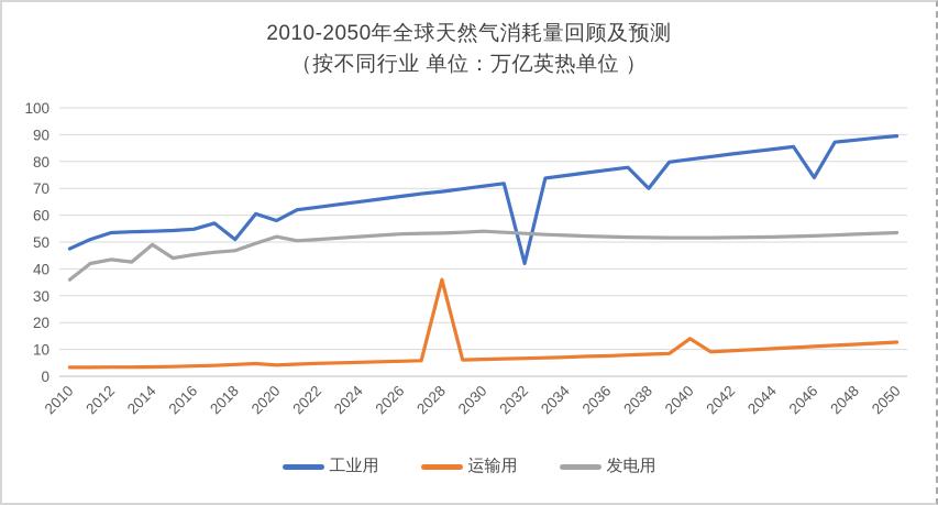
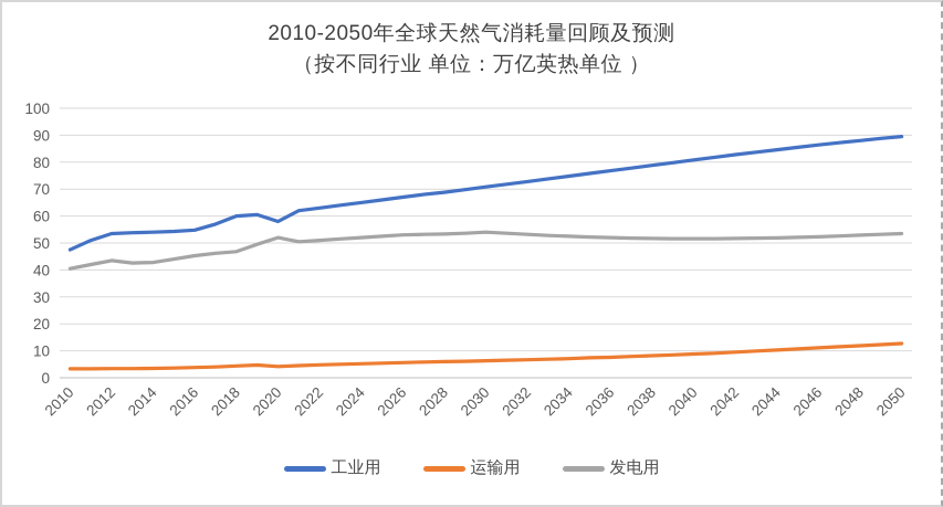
发电用/2010: 36 -> 40
发电用/2014: 49 -> 43
工业用/2018: 51 -> 60
运输用/2028: 36 -> 6
工业用/2032: 42 -> 73
工业用/2038: 70 -> 79
运输用/2040: 14 -> 9
工业用/2046: 74 -> 86
